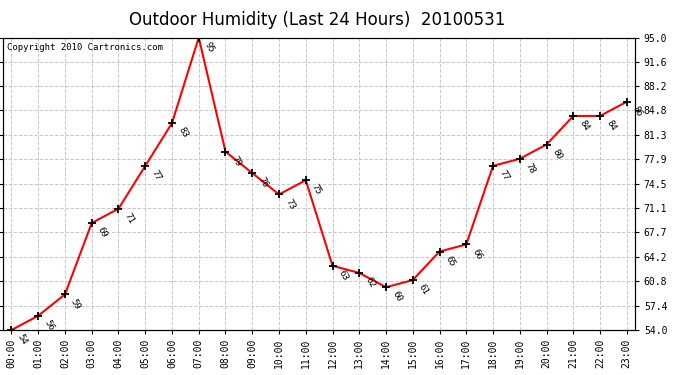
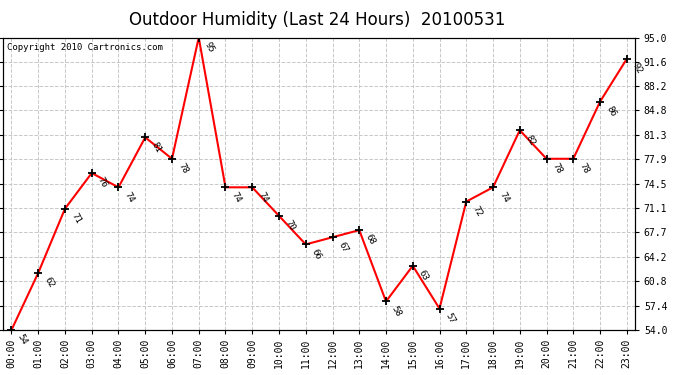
01:00: 56 -> 62
02:00: 59 -> 71
03:00: 69 -> 76
04:00: 71 -> 74
05:00: 77 -> 81
06:00: 83 -> 78
08:00: 79 -> 74
09:00: 76 -> 74
10:00: 73 -> 70
11:00: 75 -> 66
12:00: 63 -> 67
13:00: 62 -> 68
14:00: 60 -> 58
15:00: 61 -> 63
16:00: 65 -> 57
17:00: 66 -> 72
18:00: 77 -> 74
19:00: 78 -> 82
20:00: 80 -> 78
21:00: 84 -> 78
22:00: 84 -> 86
23:00: 86 -> 92
